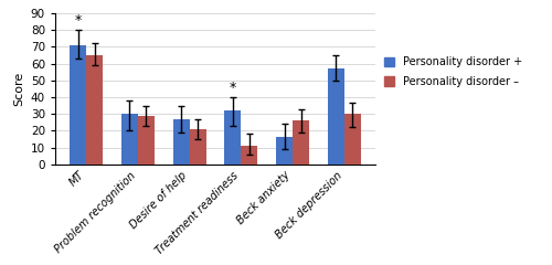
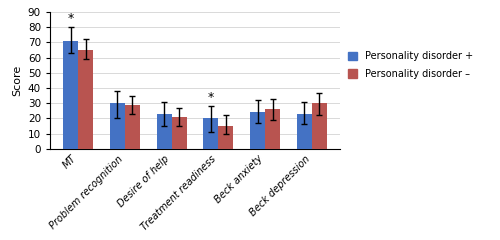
Personality disorder +/Desire of help: 27 -> 23
Personality disorder +/Treatment readiness: 32 -> 20
Personality disorder –/Treatment readiness: 11 -> 15
Personality disorder +/Beck anxiety: 16 -> 24
Personality disorder +/Beck depression: 57 -> 23
